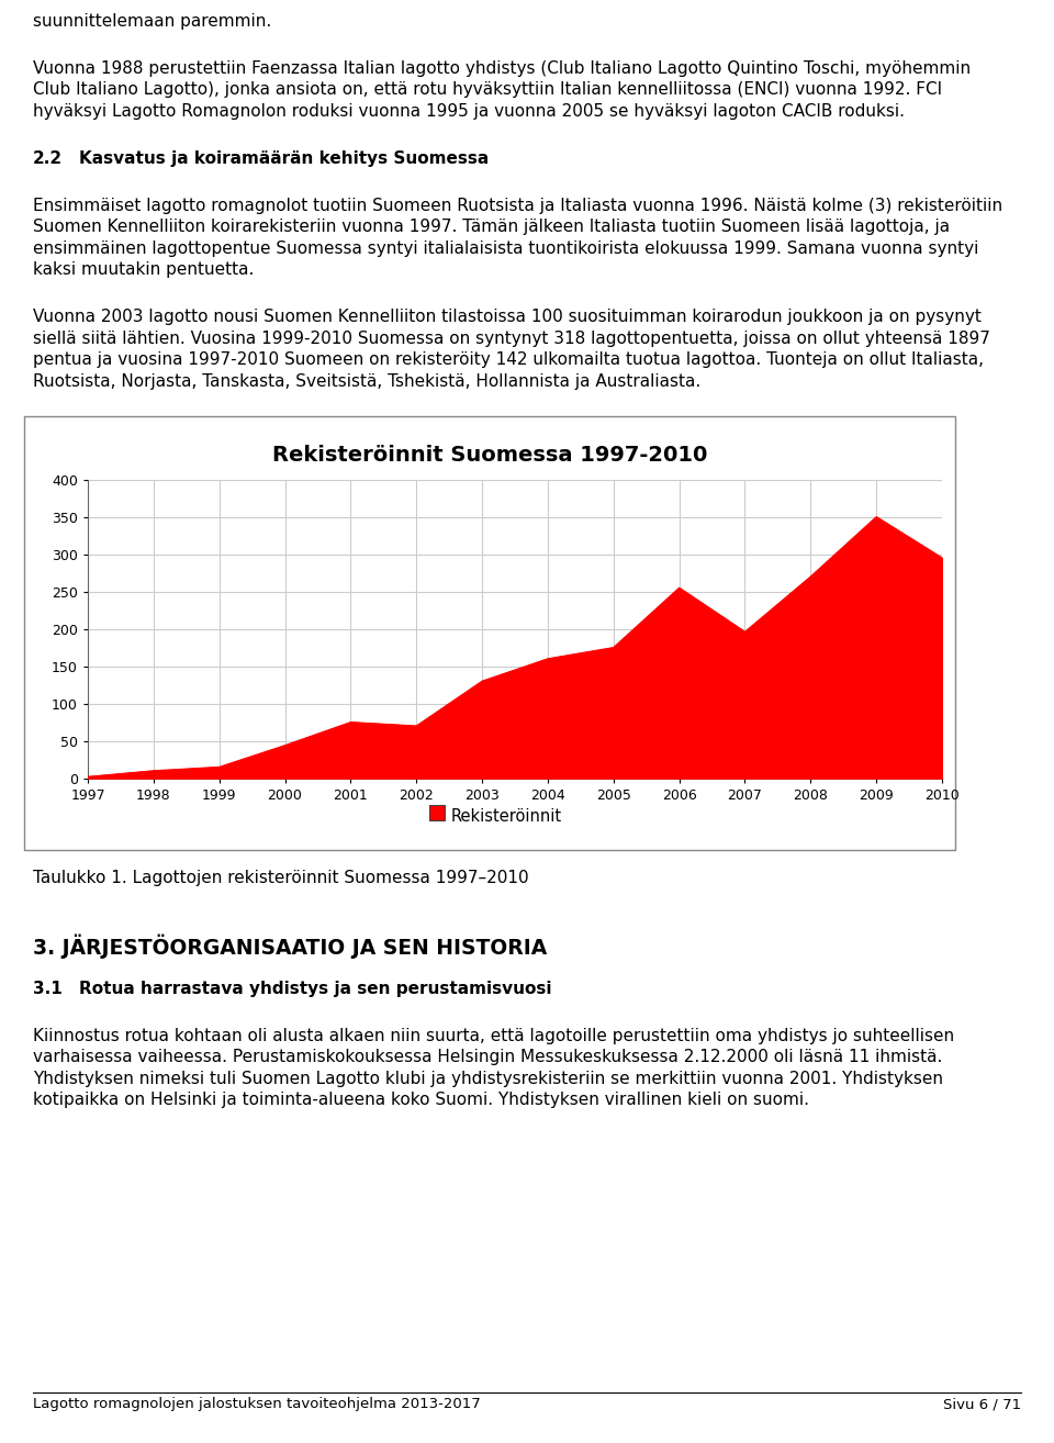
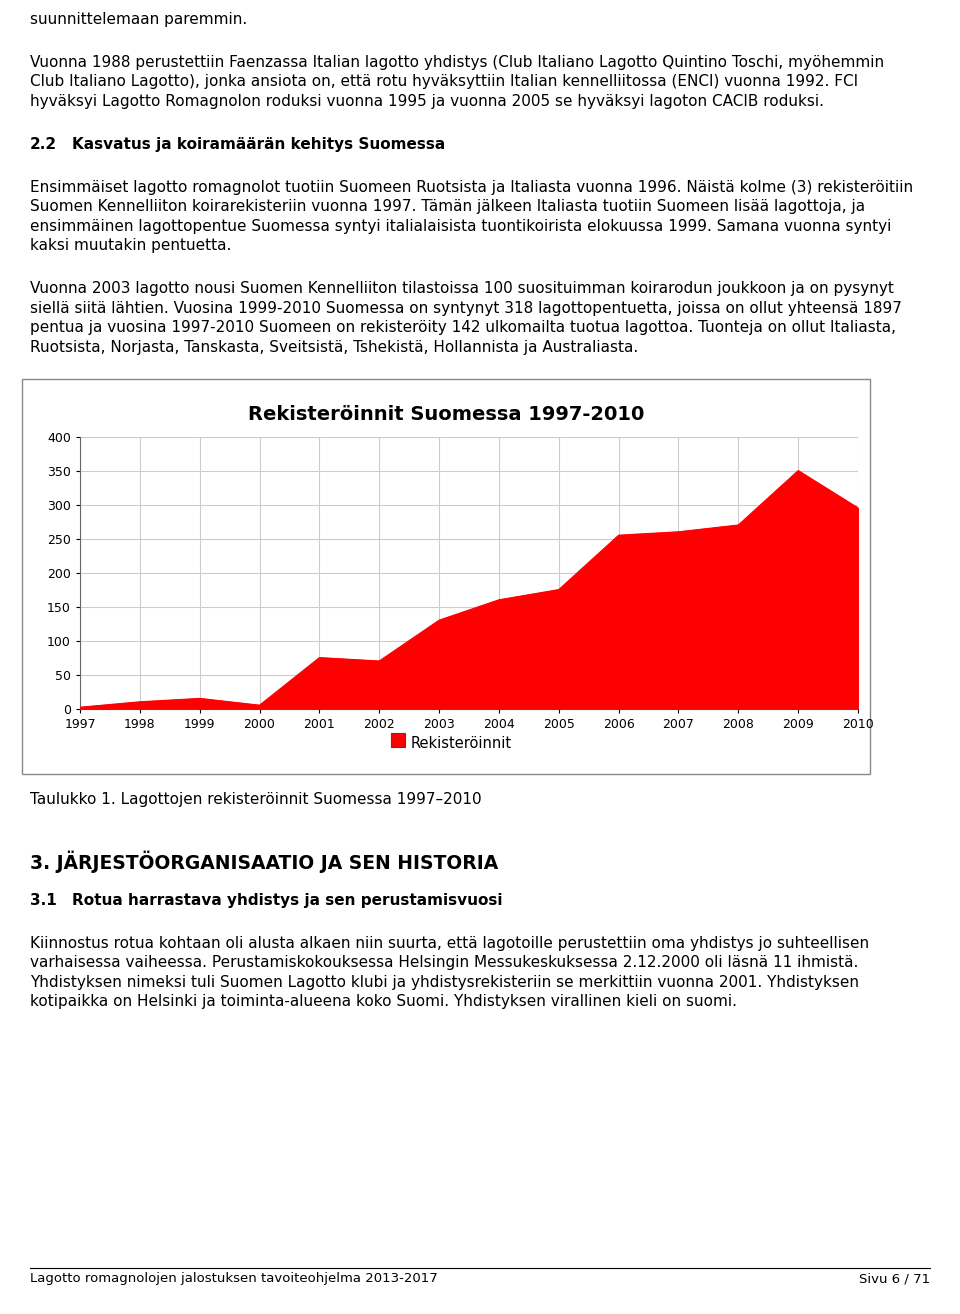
2000: 44 -> 5
2007: 196 -> 260
